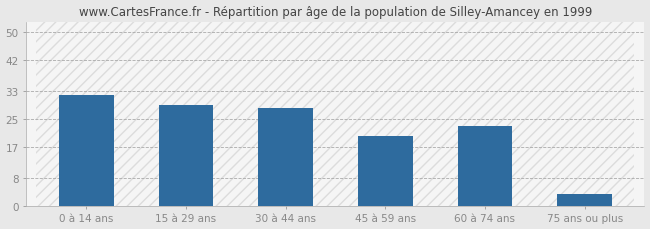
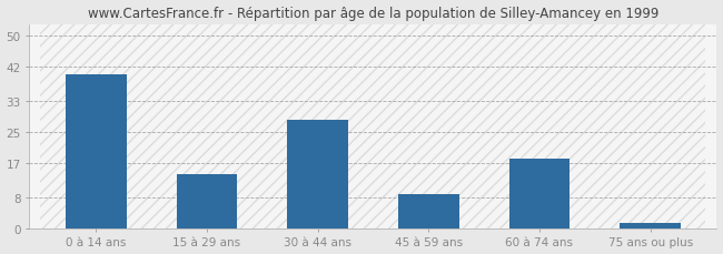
0 à 14 ans: 32.0 -> 40.0
15 à 29 ans: 29.0 -> 14.0
45 à 59 ans: 20.0 -> 9.0
60 à 74 ans: 23.0 -> 18.0
75 ans ou plus: 3.5 -> 1.5
